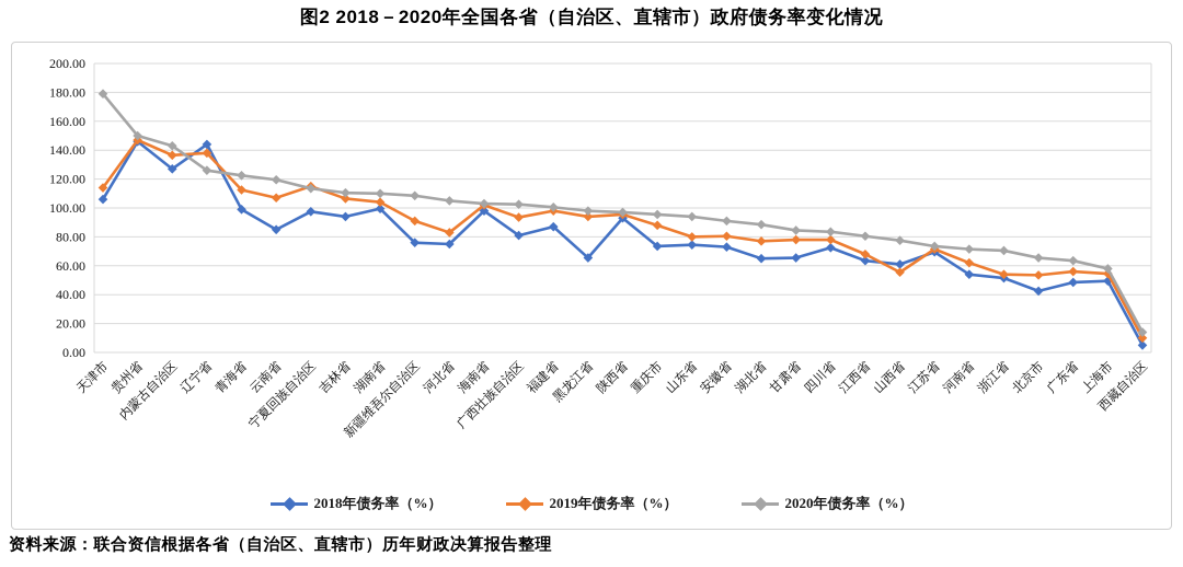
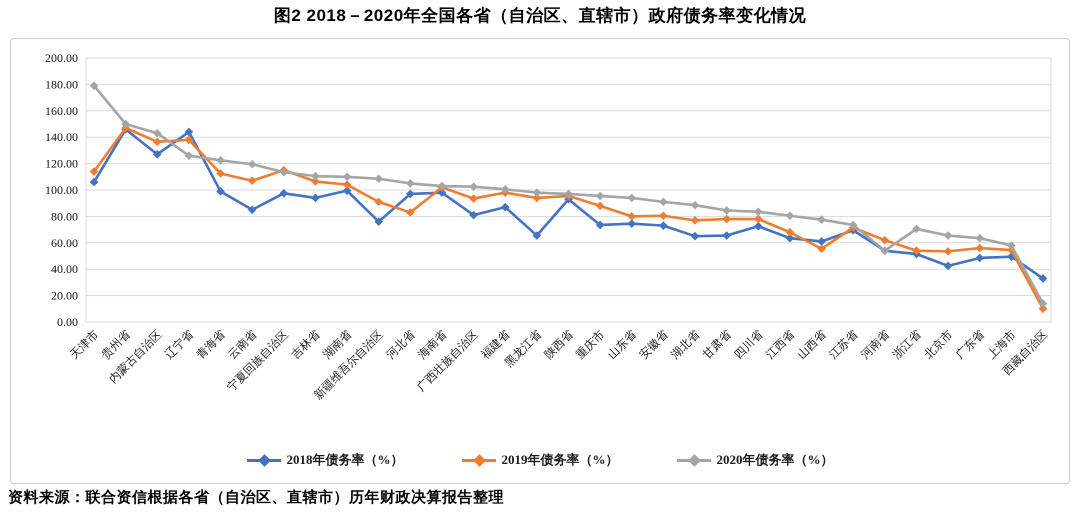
2018年债务率（%）/河北省: 75 -> 97
2020年债务率（%）/河南省: 72 -> 54
2018年债务率（%）/西藏自治区: 5 -> 33
